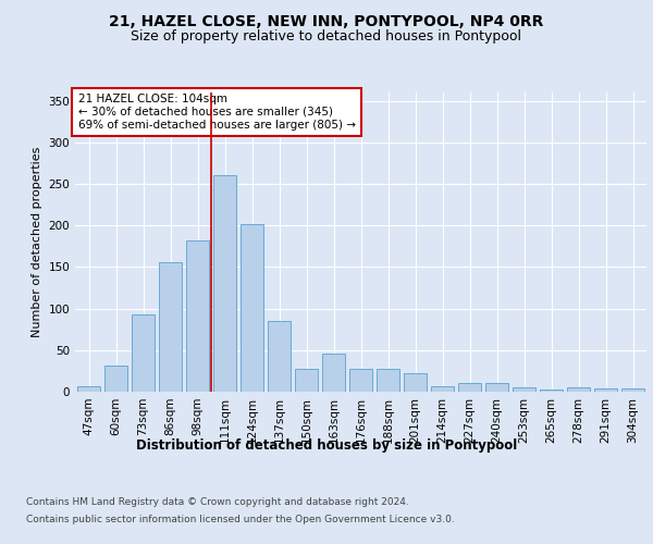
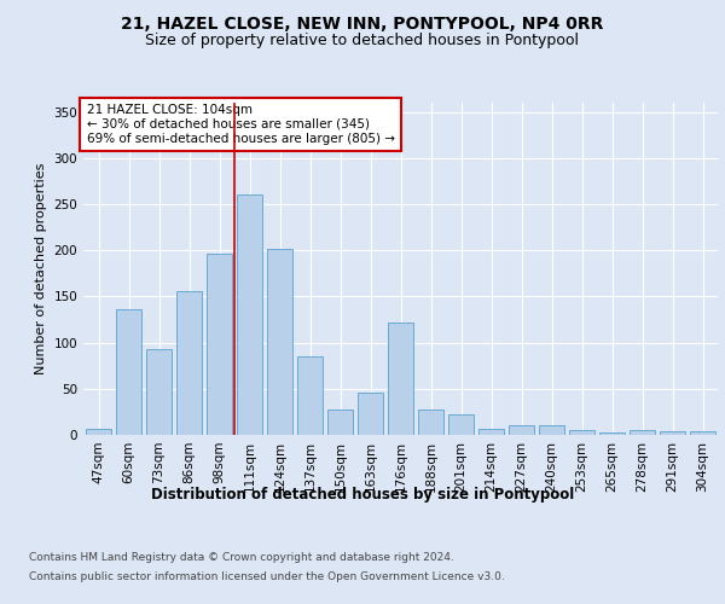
60sqm: 32 -> 136
98sqm: 182 -> 196
176sqm: 27 -> 122
